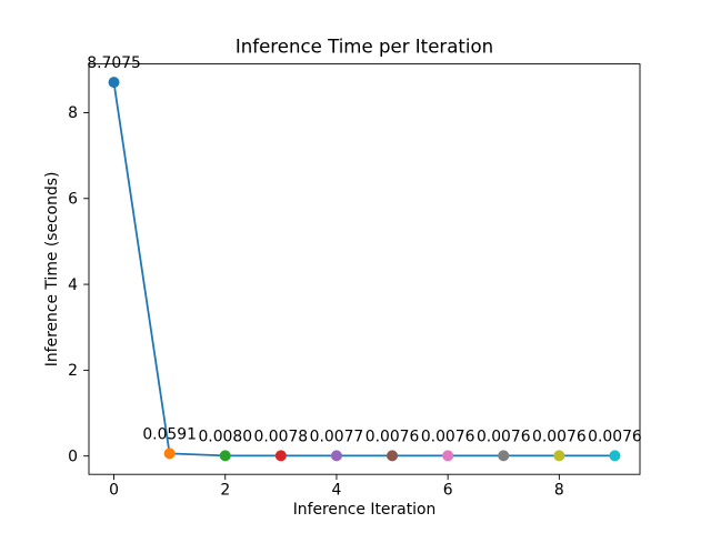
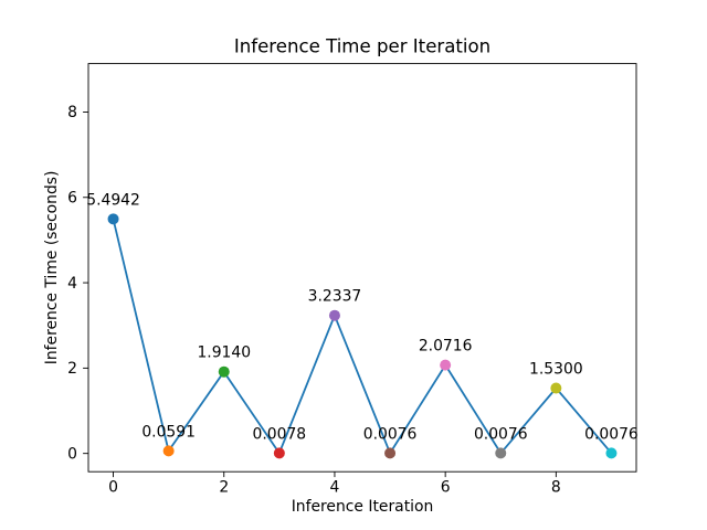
0: 8.7075 -> 5.4942
2: 0.0080 -> 1.9140
4: 0.0077 -> 3.2337
6: 0.0076 -> 2.0716
8: 0.0076 -> 1.5300
